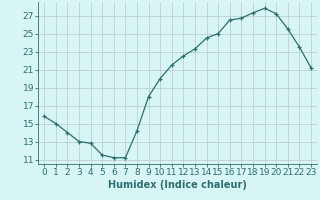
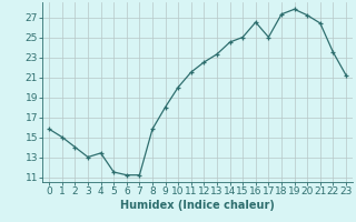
4: 12.8 -> 13.4
8: 14.2 -> 15.8
17: 26.7 -> 25.0
21: 25.5 -> 26.4
